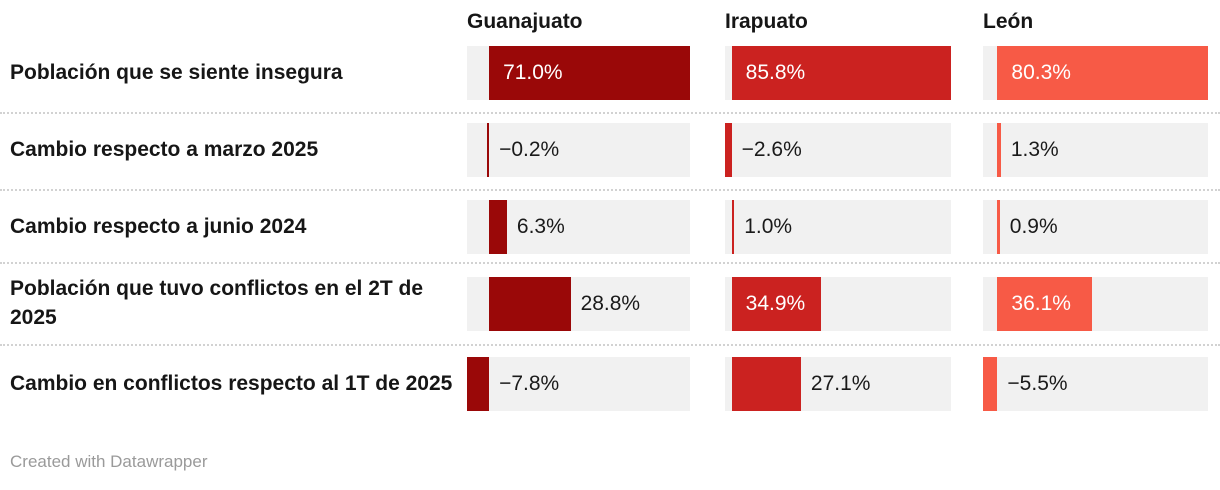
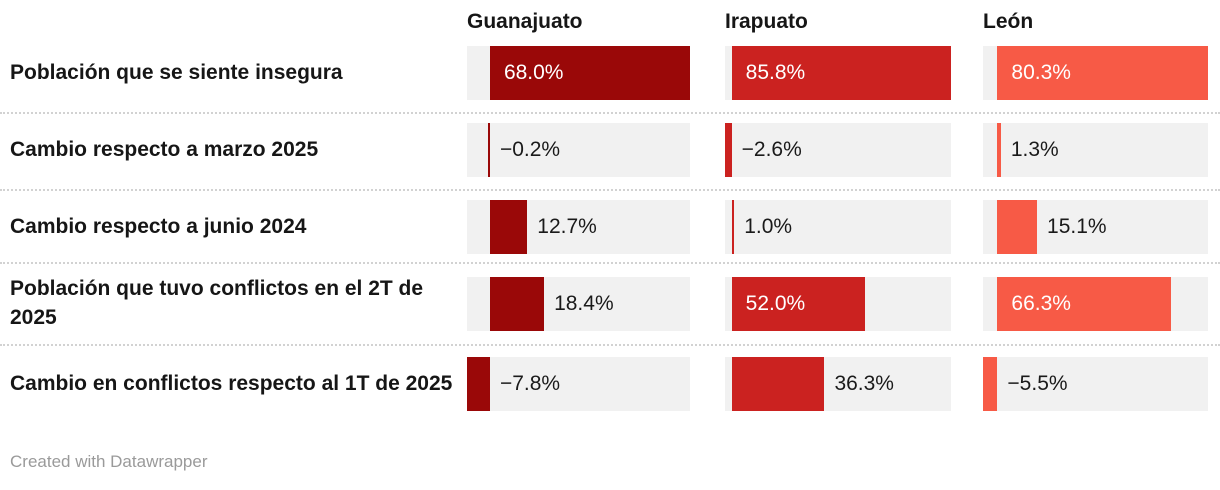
Guanajuato/Población que se siente insegura: 71.0% -> 68.0%
Guanajuato/Cambio respecto a junio 2024: 6.3% -> 12.7%
León/Cambio respecto a junio 2024: 0.9% -> 15.1%
Guanajuato/Población que tuvo conflictos en el 2T de 2025: 28.8% -> 18.4%
Irapuato/Población que tuvo conflictos en el 2T de 2025: 34.9% -> 52.0%
León/Población que tuvo conflictos en el 2T de 2025: 36.1% -> 66.3%
Irapuato/Cambio en conflictos respecto al 1T de 2025: 27.1% -> 36.3%
